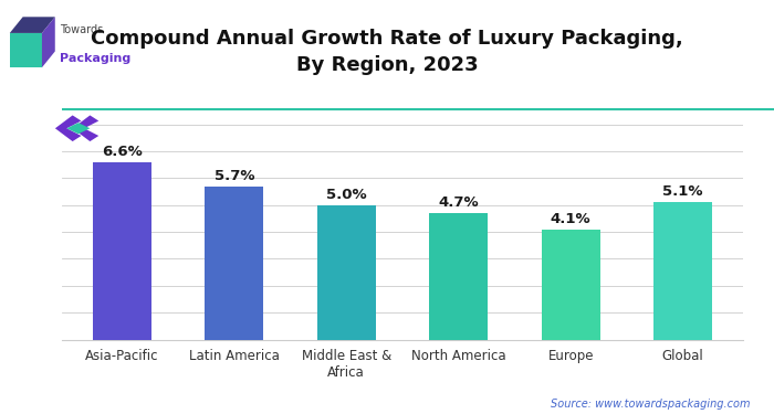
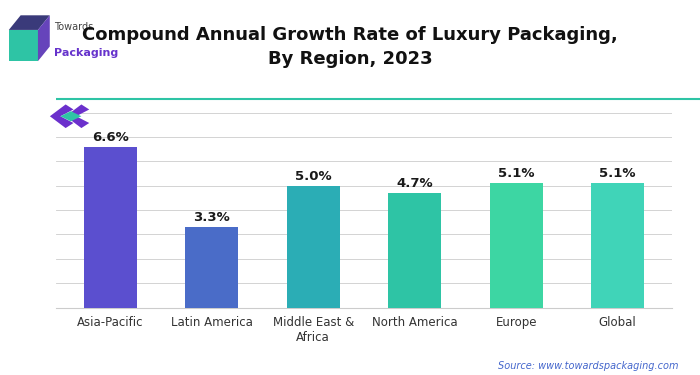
Latin America: 5.7% -> 3.3%
Europe: 4.1% -> 5.1%
